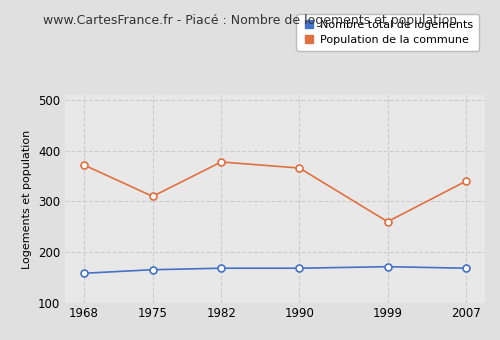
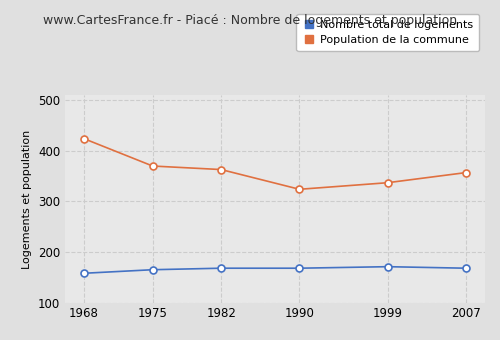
Population de la commune/1968: 372 -> 424
Population de la commune/1975: 310 -> 370
Population de la commune/1982: 378 -> 363
Population de la commune/1990: 366 -> 324
Population de la commune/1999: 260 -> 337
Population de la commune/2007: 340 -> 357
